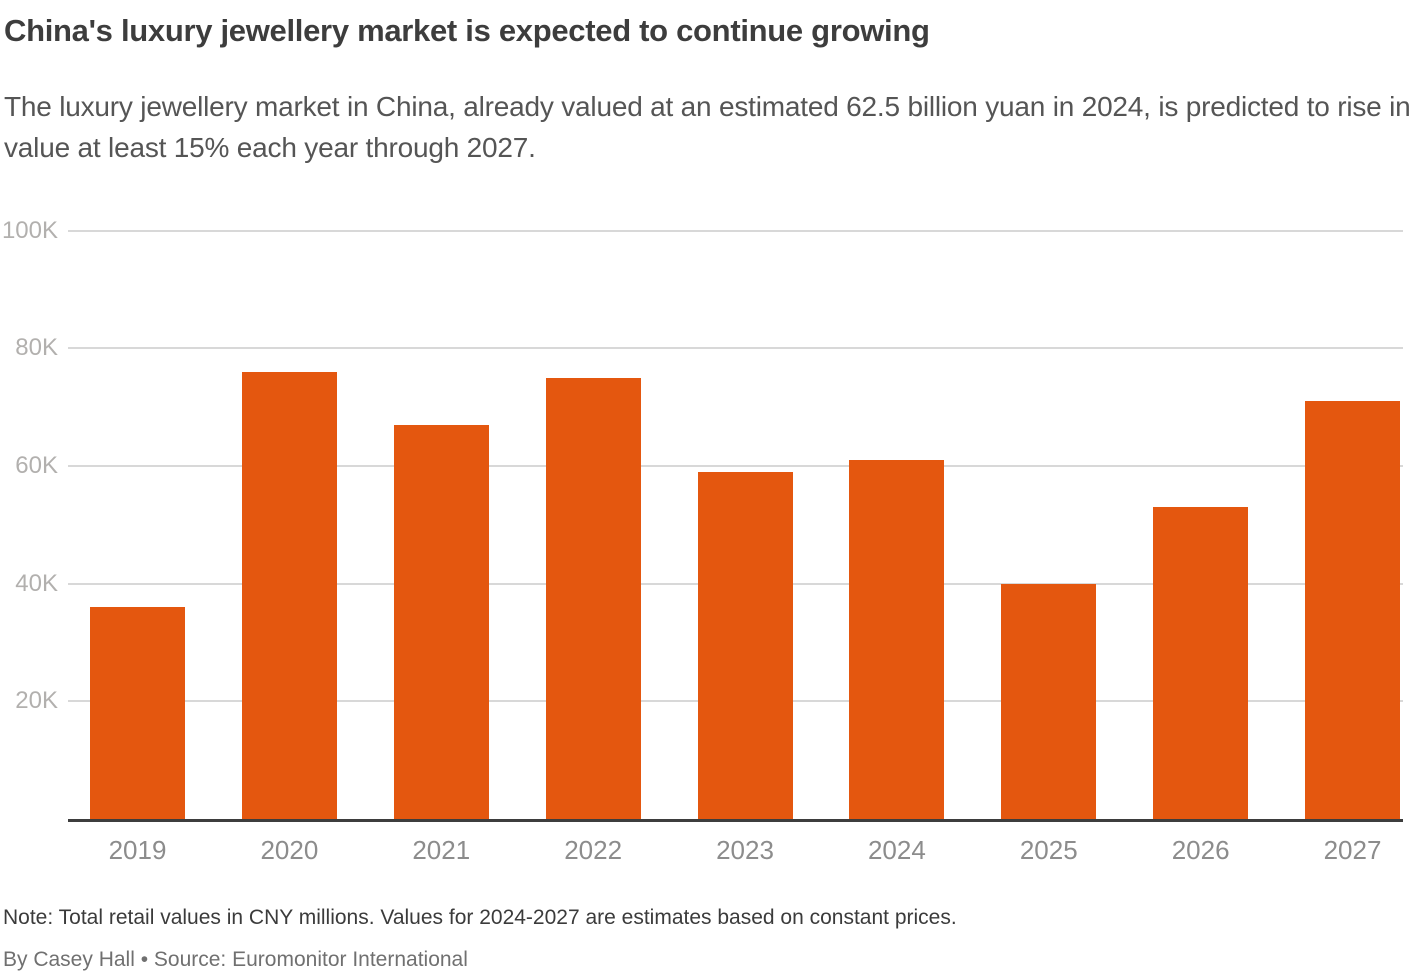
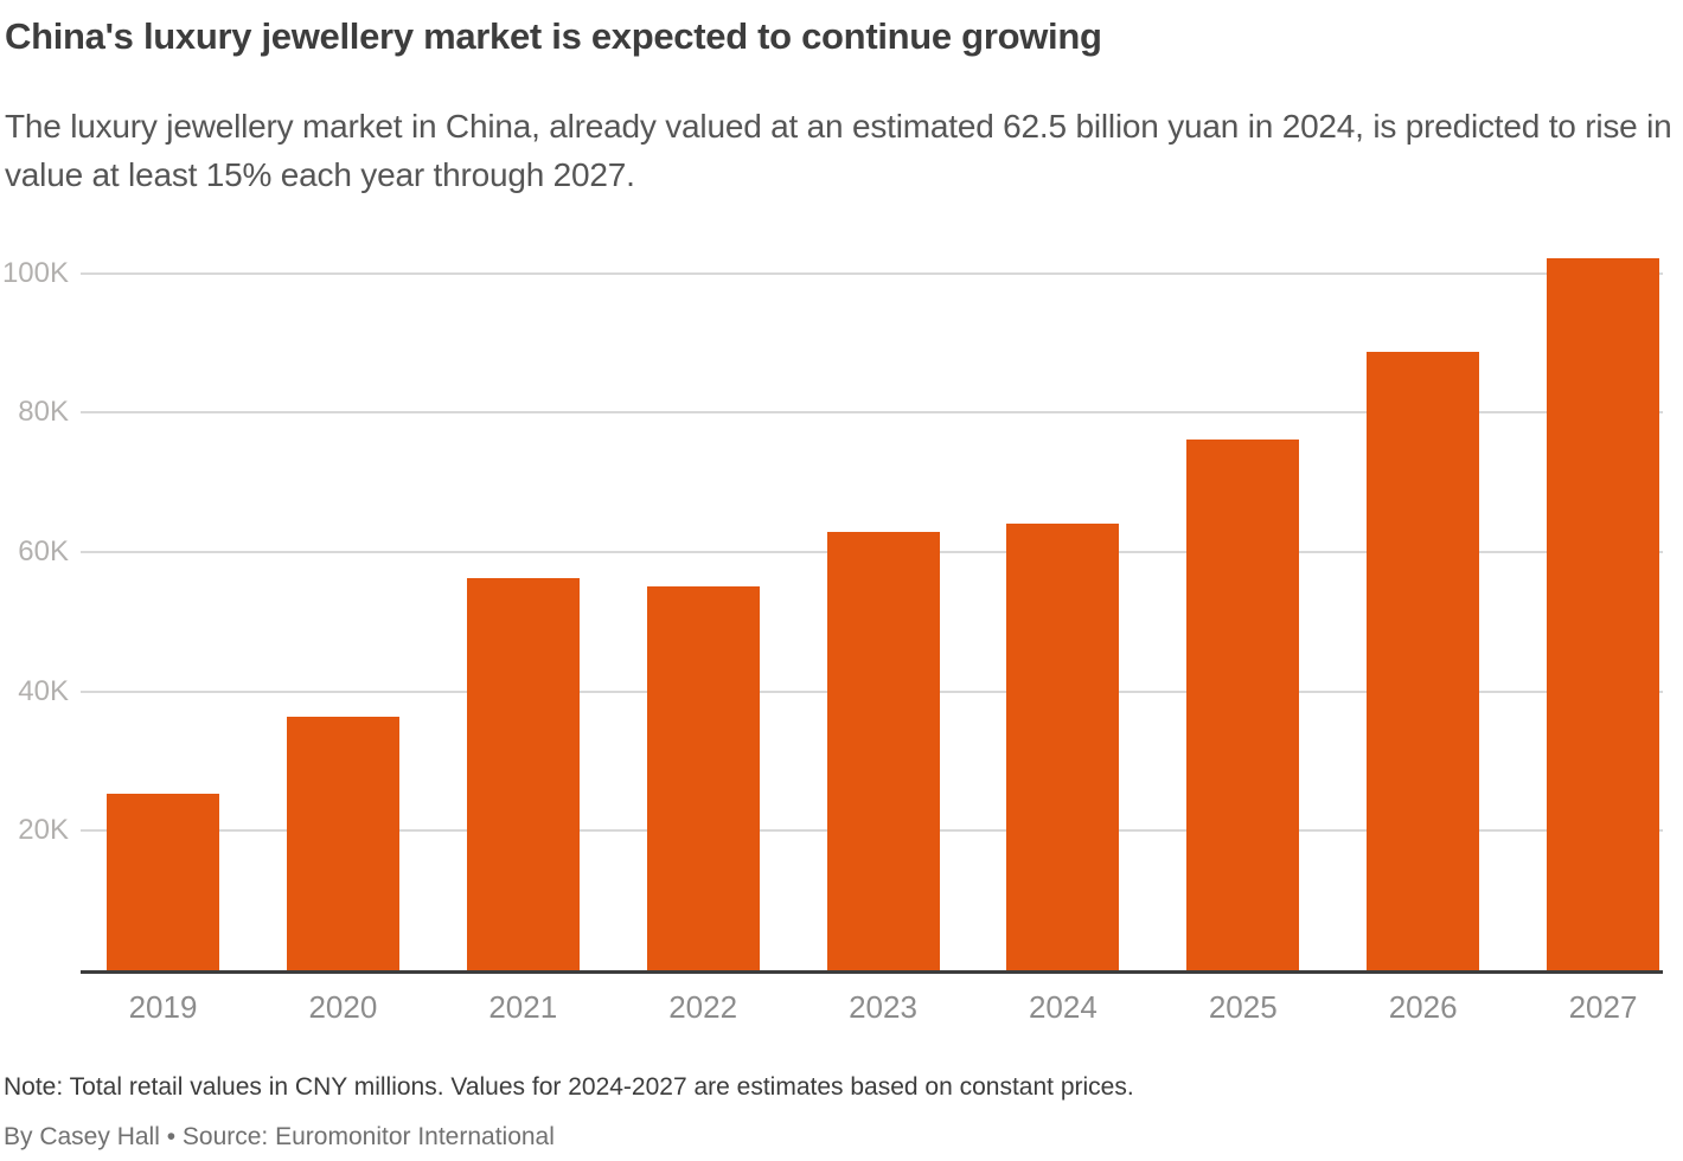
2019: 36K -> 25K
2020: 76K -> 36K
2021: 67K -> 56K
2022: 75K -> 55K
2023: 59K -> 63K
2024: 61K -> 64K
2025: 40K -> 76K
2026: 53K -> 89K
2027: 71K -> 102K
